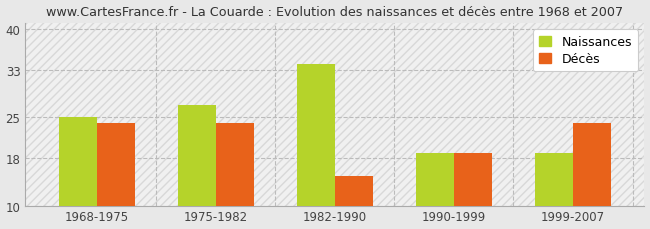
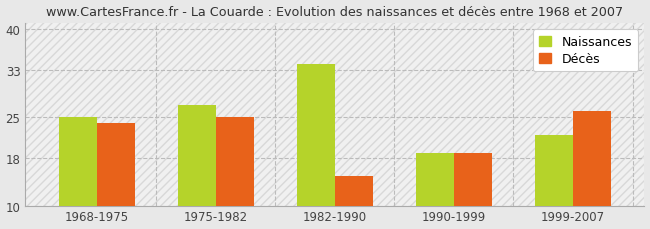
Décès/1975-1982: 24 -> 25
Naissances/1999-2007: 19 -> 22
Décès/1999-2007: 24 -> 26
